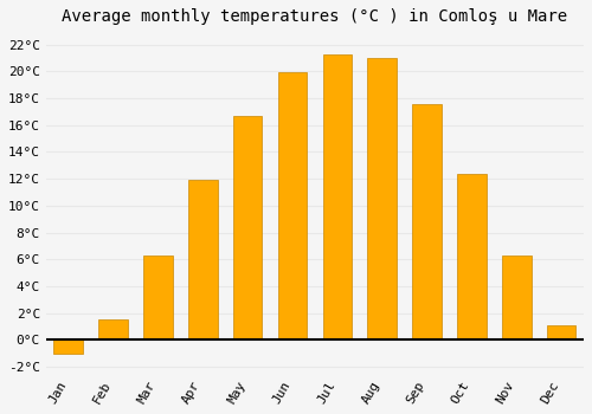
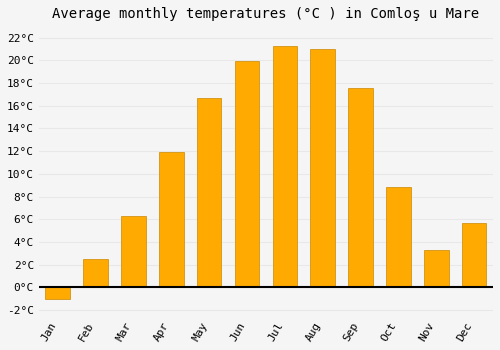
Feb: 1.5°C -> 2.5°C
Oct: 12.4°C -> 8.8°C
Nov: 6.3°C -> 3.3°C
Dec: 1.1°C -> 5.7°C
